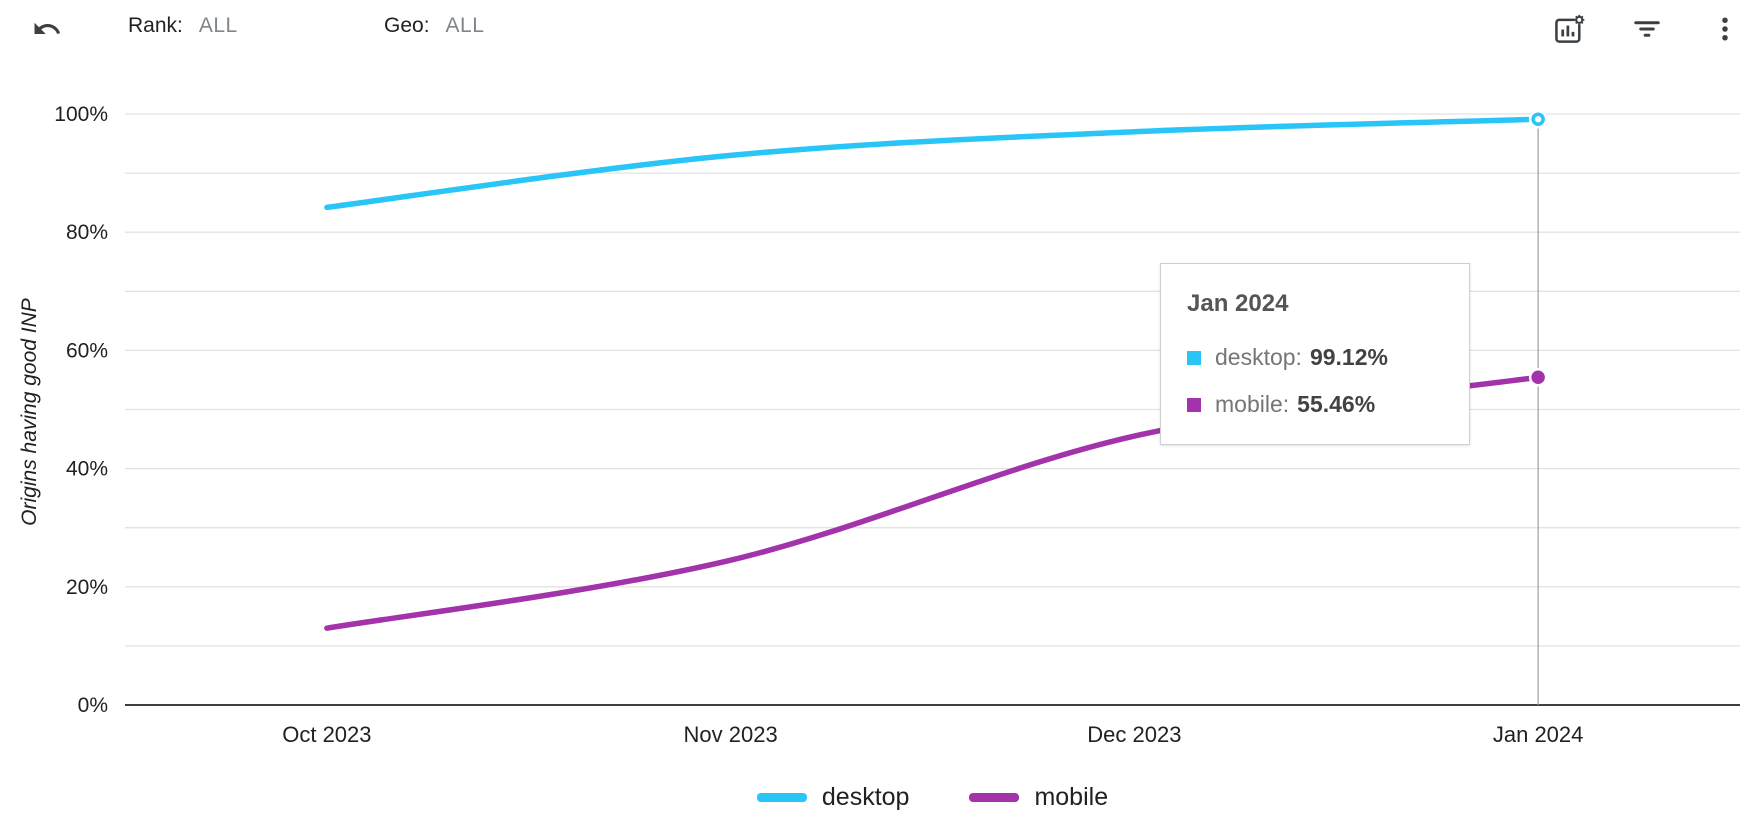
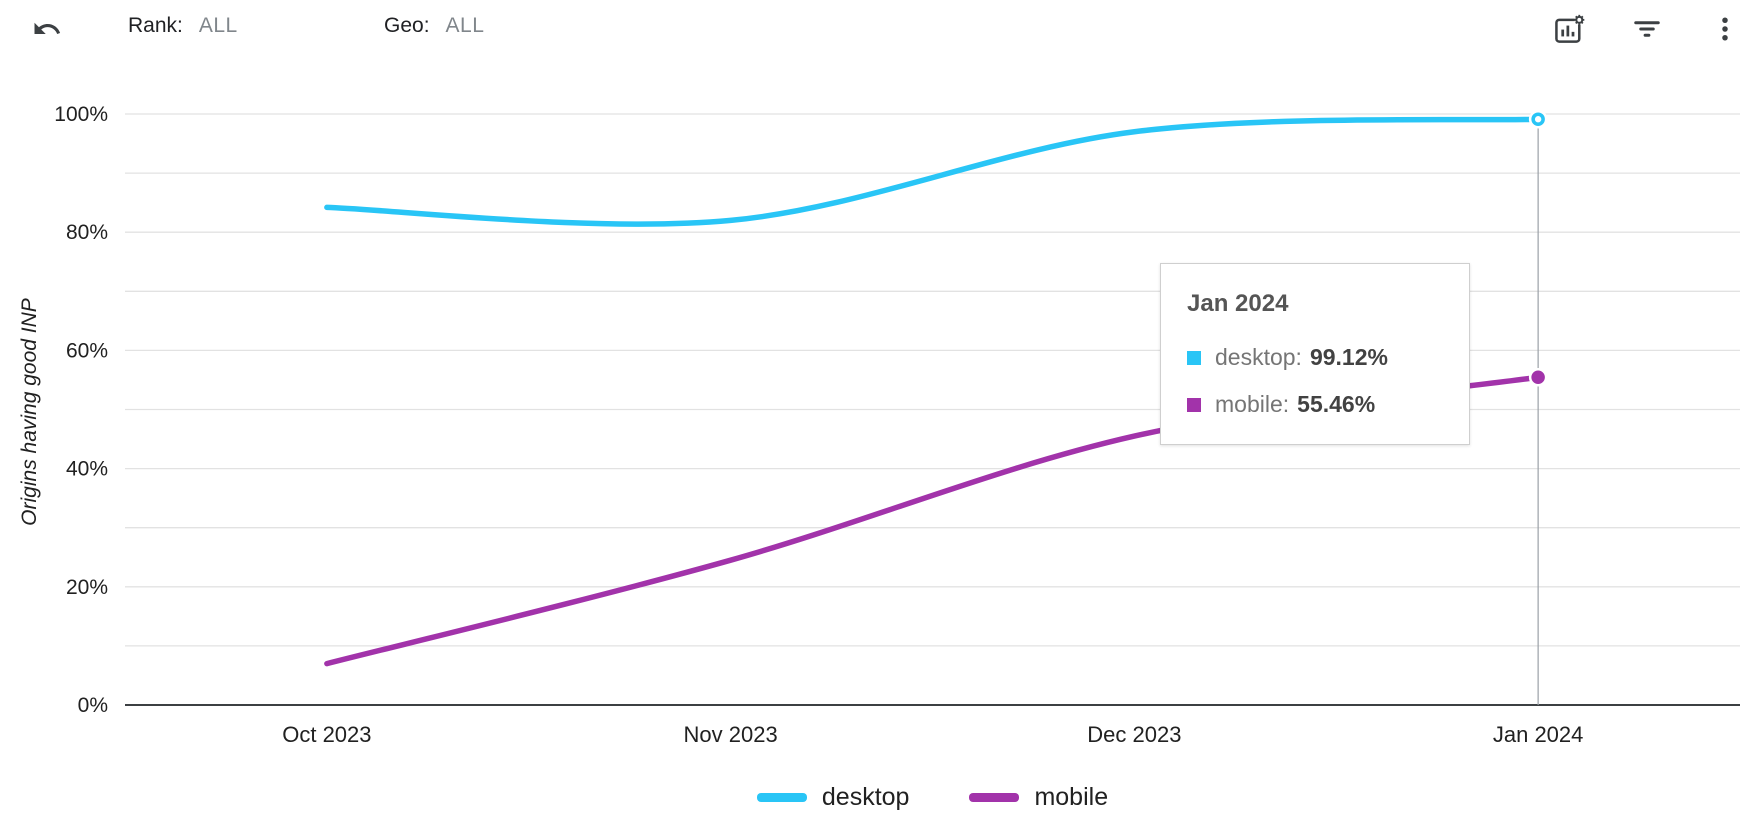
mobile/Oct 2023: 13% -> 7%
desktop/Nov 2023: 93% -> 82%
